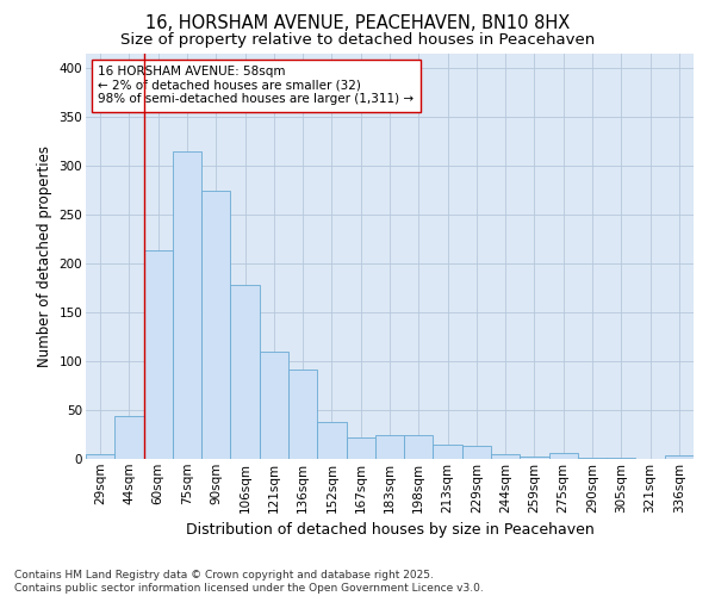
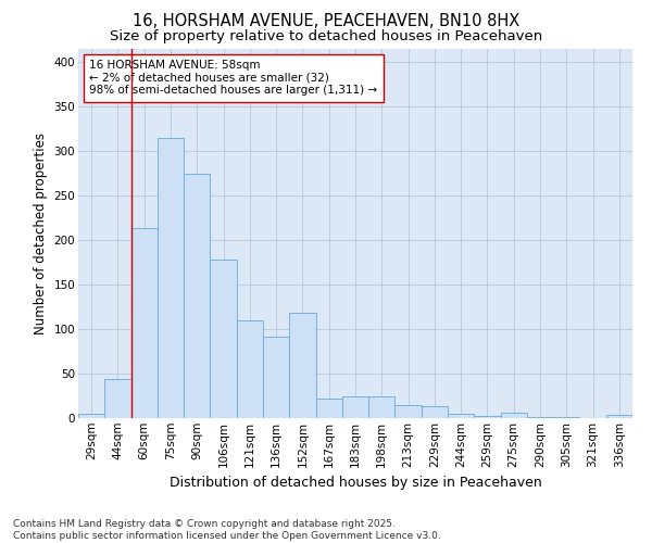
152sqm: 38 -> 118
